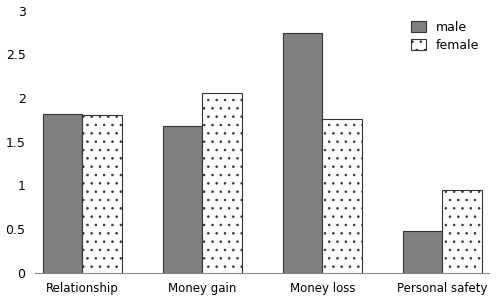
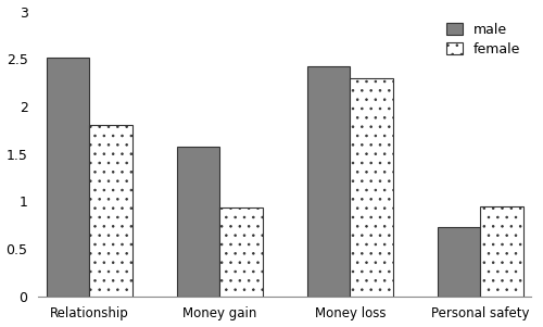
male/Relationship: 1.82 -> 2.52
male/Money gain: 1.68 -> 1.58
female/Money gain: 2.06 -> 0.93
male/Money loss: 2.74 -> 2.42
female/Money loss: 1.76 -> 2.30
male/Personal safety: 0.48 -> 0.73
